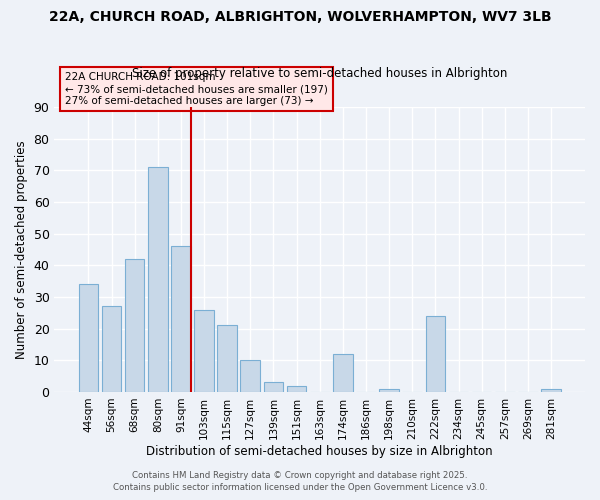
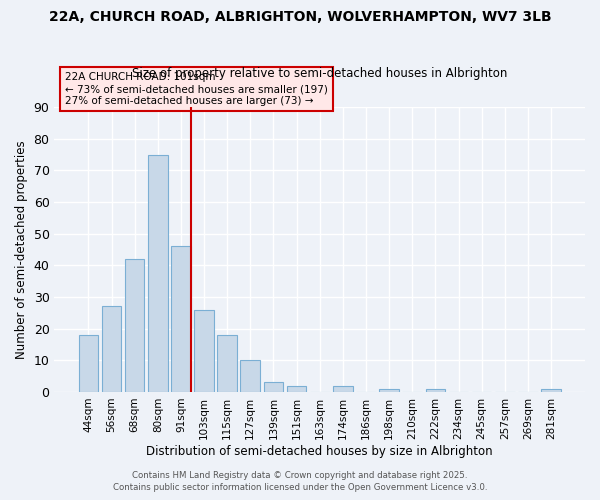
44sqm: 34 -> 18
80sqm: 71 -> 75
115sqm: 21 -> 18
174sqm: 12 -> 2
222sqm: 24 -> 1
